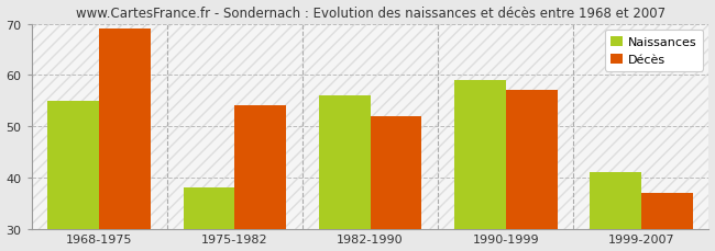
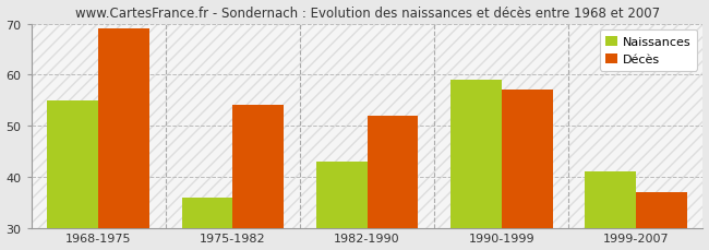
Naissances/1975-1982: 38 -> 36
Naissances/1982-1990: 56 -> 43
